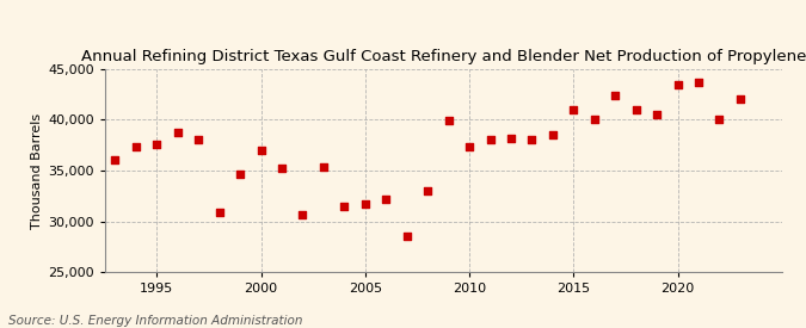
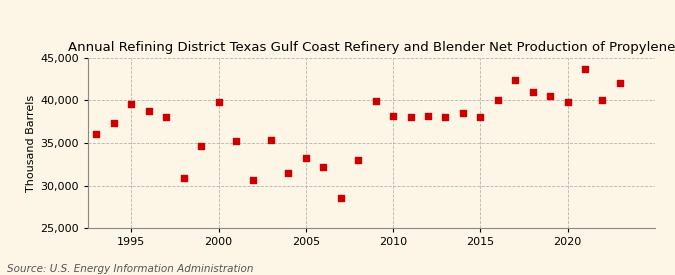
1995: 37,600 -> 39,600
2000: 37,000 -> 39,800
2005: 31,700 -> 33,200
2010: 37,300 -> 38,200
2015: 41,000 -> 38,000
2020: 43,500 -> 39,800
